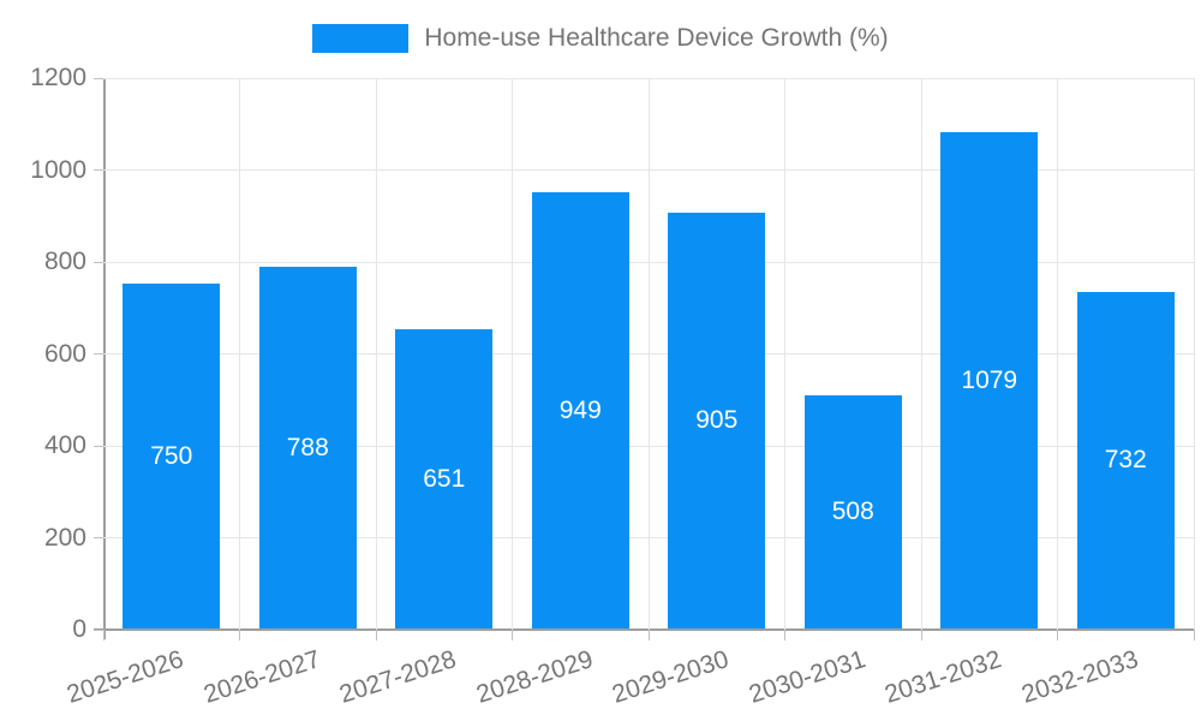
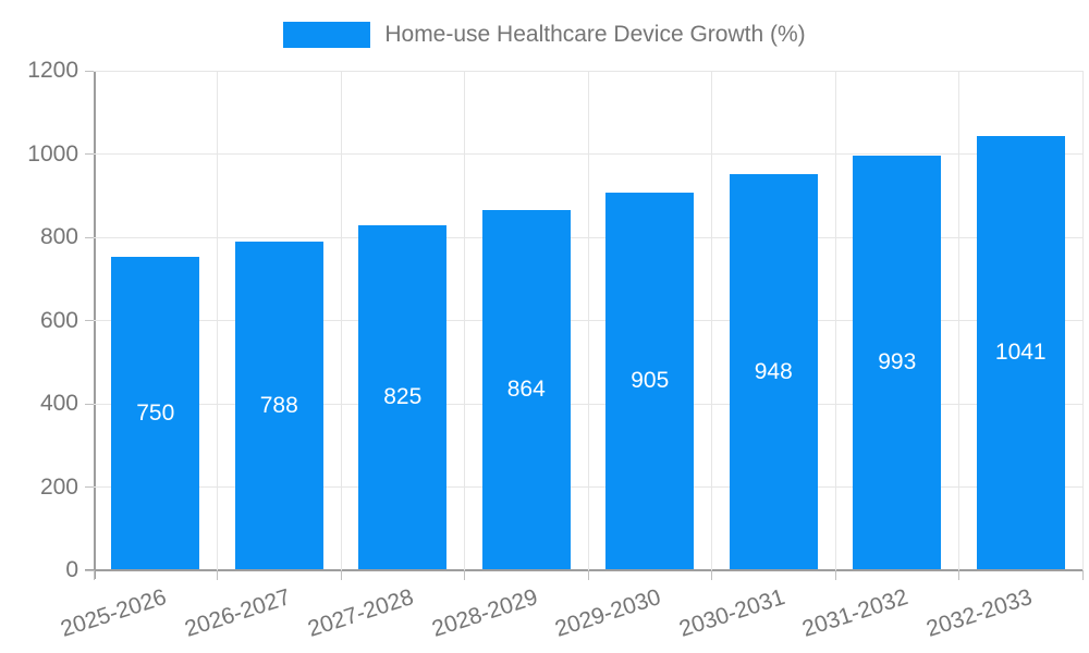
2027-2028: 651 -> 825
2028-2029: 949 -> 864
2030-2031: 508 -> 948
2031-2032: 1079 -> 993
2032-2033: 732 -> 1041
